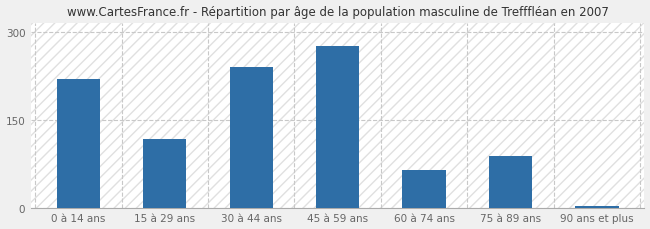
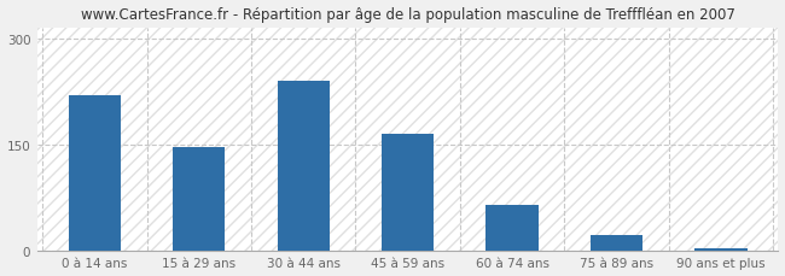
15 à 29 ans: 118 -> 147
45 à 59 ans: 276 -> 165
75 à 89 ans: 88 -> 22
